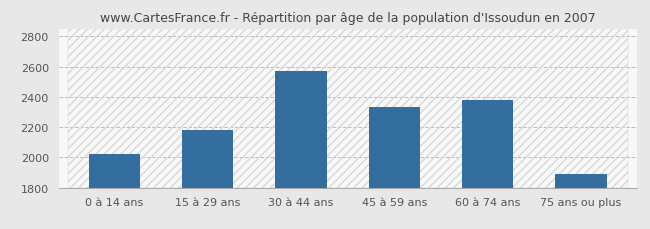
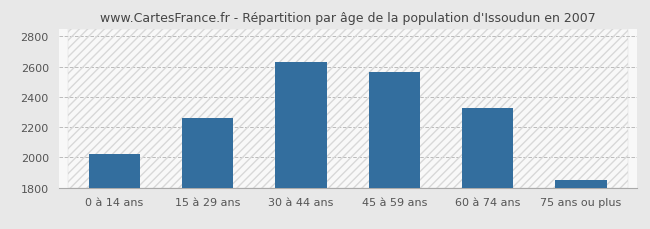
15 à 29 ans: 2180 -> 2260
30 à 44 ans: 2570 -> 2630
45 à 59 ans: 2330 -> 2560
60 à 74 ans: 2380 -> 2320
75 ans ou plus: 1890 -> 1850
